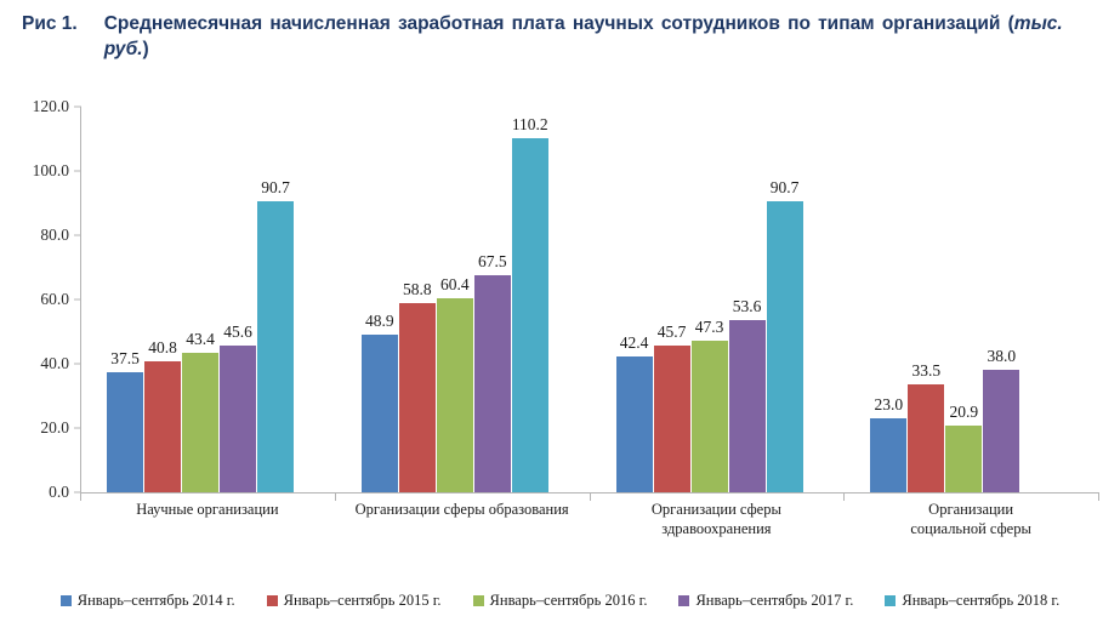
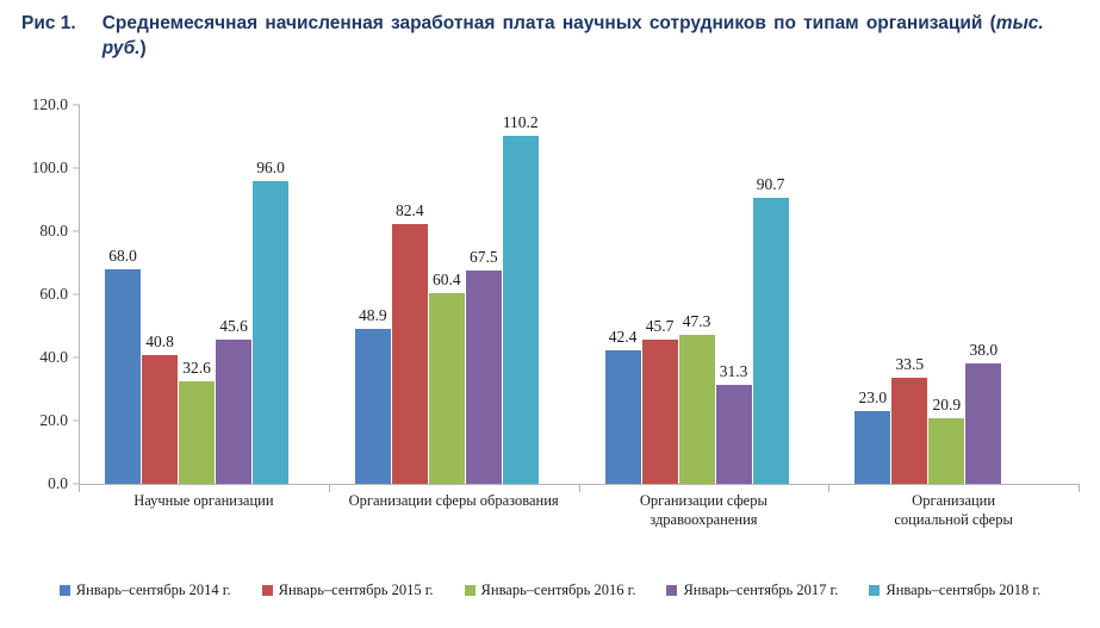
Январь–сентябрь 2014 г./Научные организации: 37.5 -> 68.0
Январь–сентябрь 2016 г./Научные организации: 43.4 -> 32.6
Январь–сентябрь 2018 г./Научные организации: 90.7 -> 96.0
Январь–сентябрь 2015 г./Организации сферы образования: 58.8 -> 82.4
Январь–сентябрь 2017 г./Организации сферы здравоохранения: 53.6 -> 31.3
